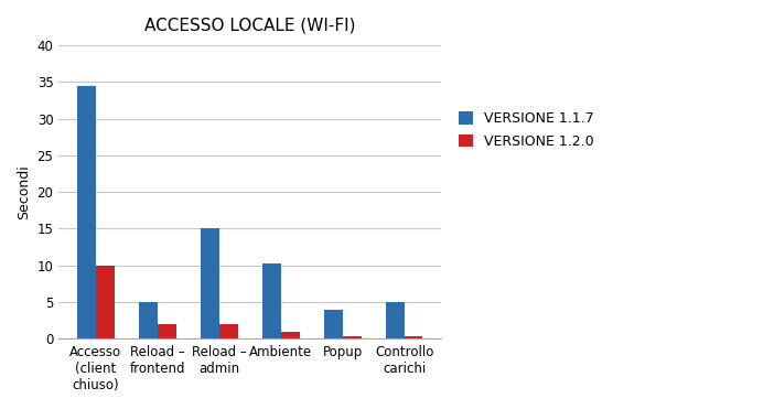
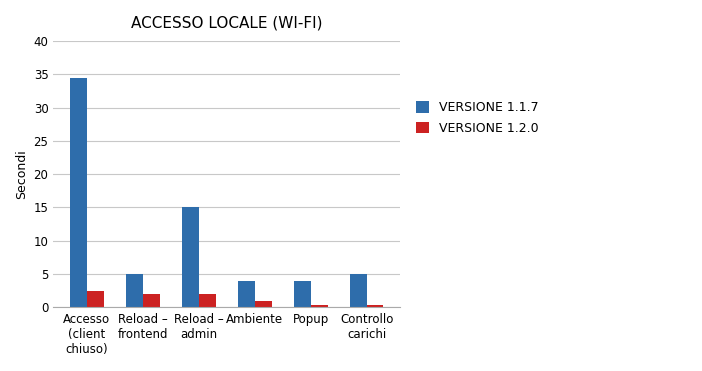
VERSIONE 1.2.0/Accesso (client chiuso): 10.0 -> 2.5
VERSIONE 1.1.7/Ambiente: 10.2 -> 4.0
